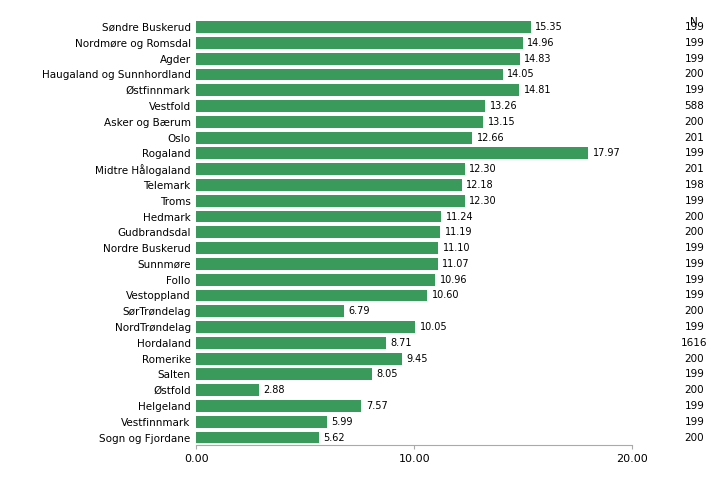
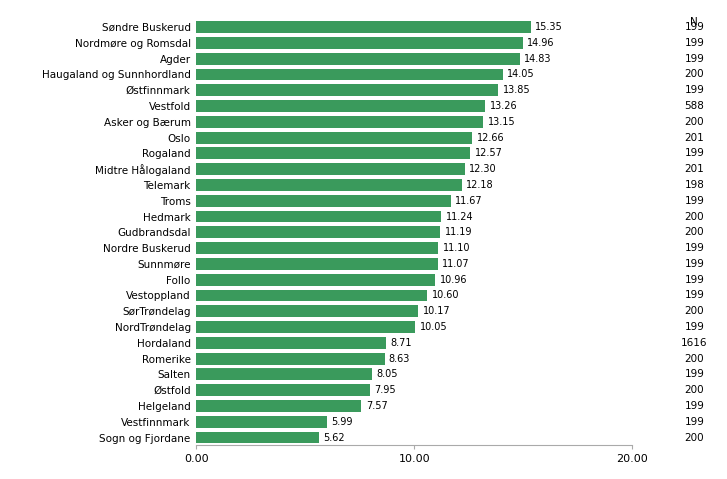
Østfinnmark: 14.81 -> 13.85
Rogaland: 17.97 -> 12.57
Troms: 12.30 -> 11.67
SørTrøndelag: 6.79 -> 10.17
Romerike: 9.45 -> 8.63
Østfold: 2.88 -> 7.95
